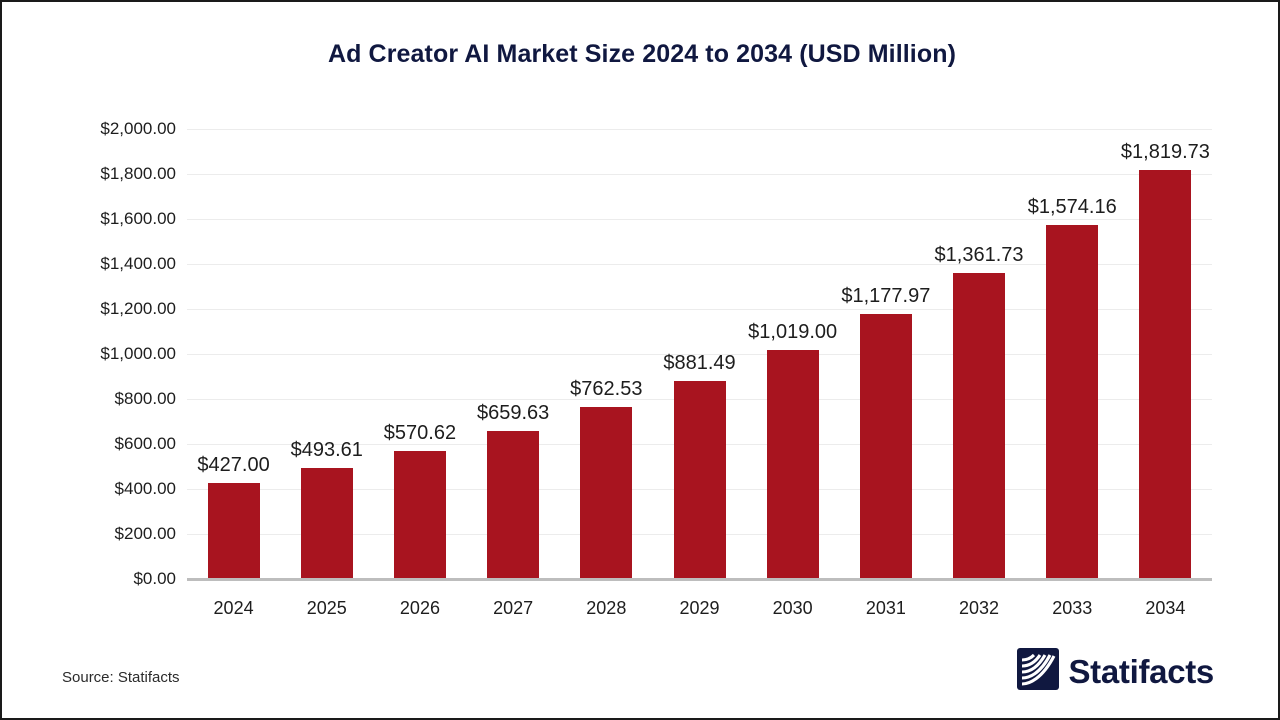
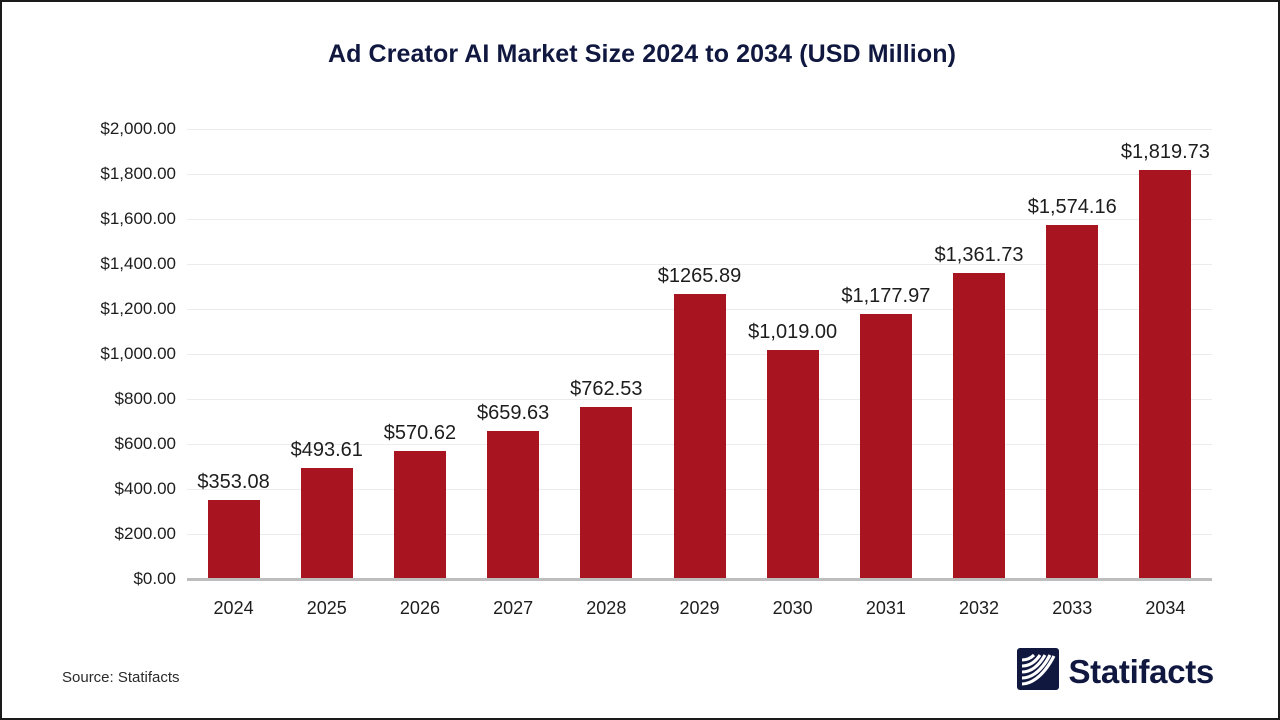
2024: $427.00 -> $353.08
2029: $881.49 -> $1265.89
